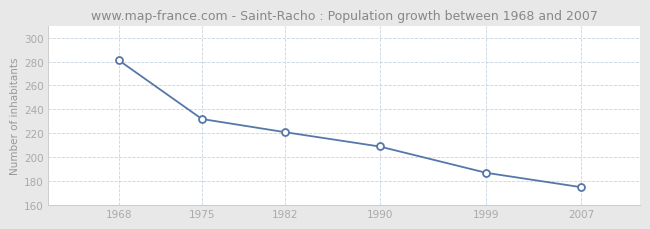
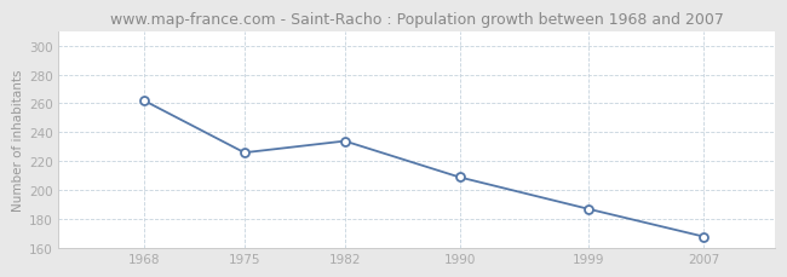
1968: 281 -> 262
1975: 232 -> 226
1982: 221 -> 234
2007: 175 -> 168
